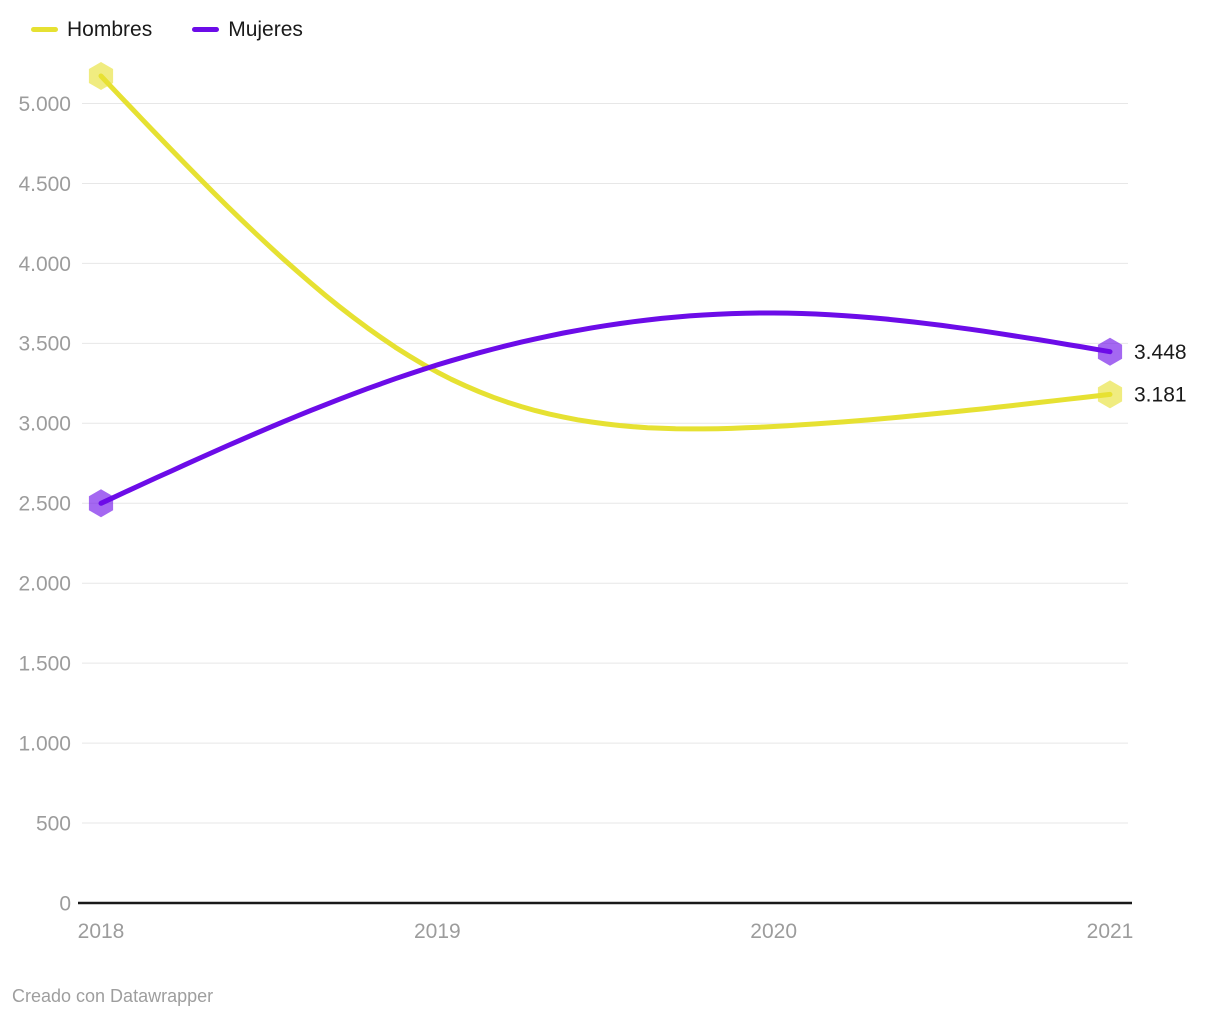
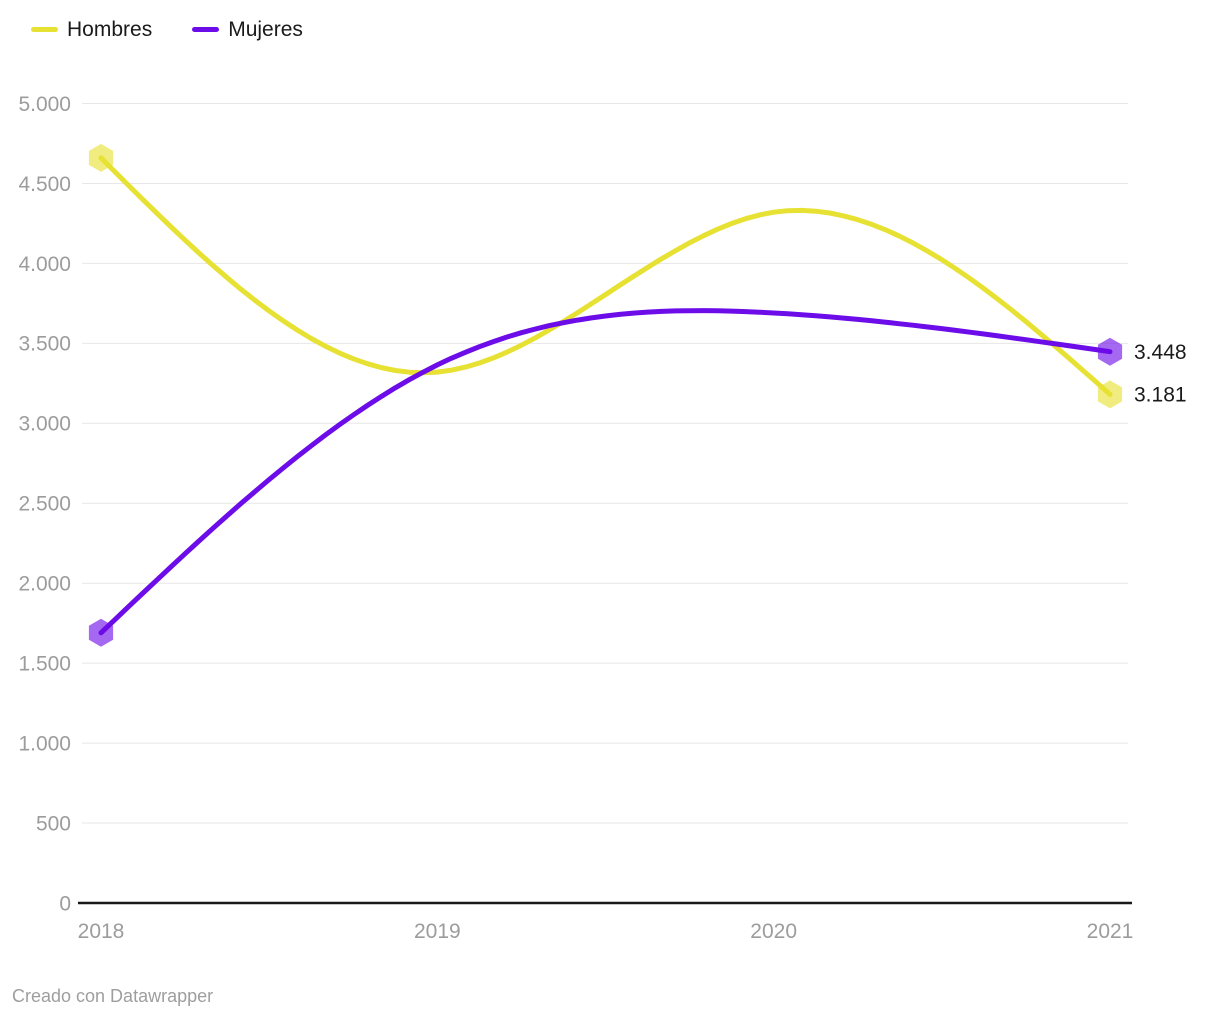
Hombres/2018: 5170 -> 4660
Mujeres/2018: 2500 -> 1690
Hombres/2020: 2980 -> 4320
